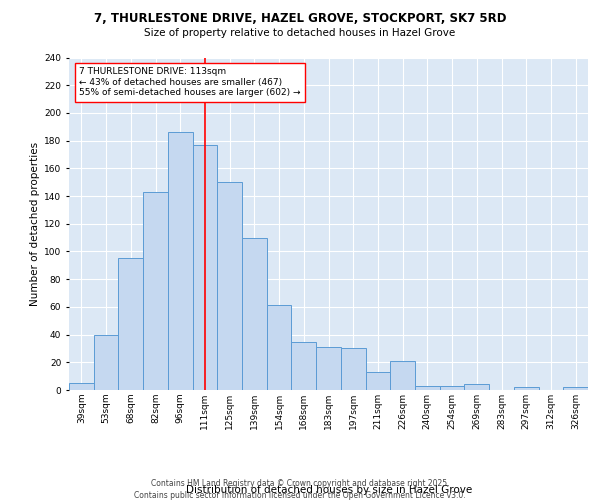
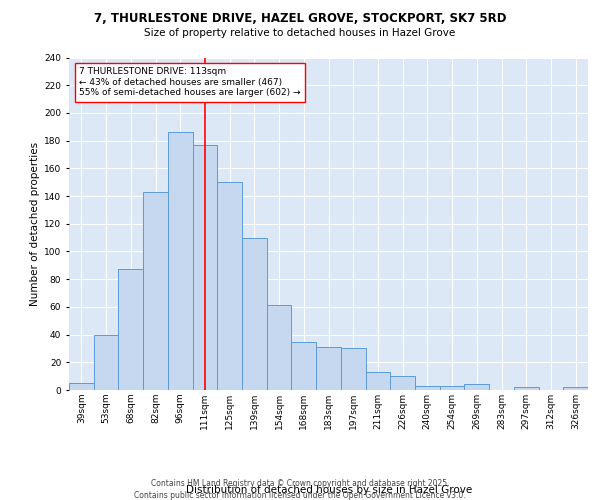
68sqm: 95 -> 87
226sqm: 21 -> 10
